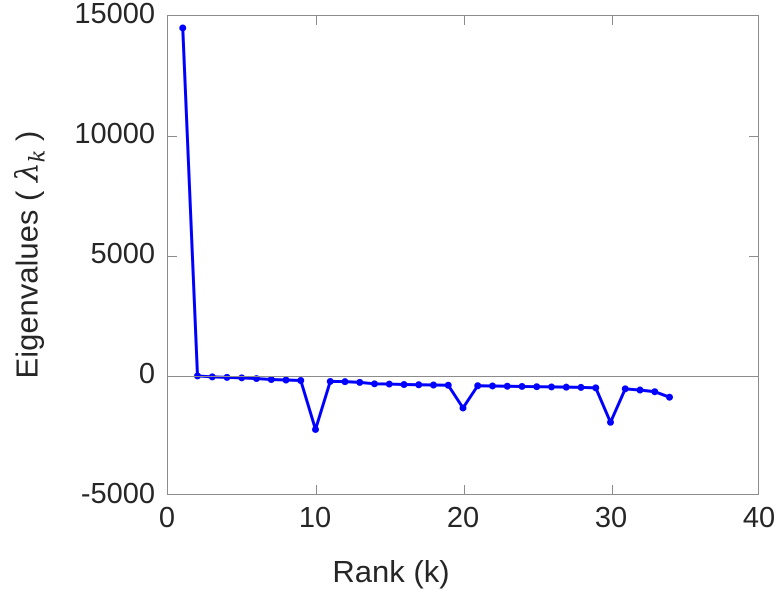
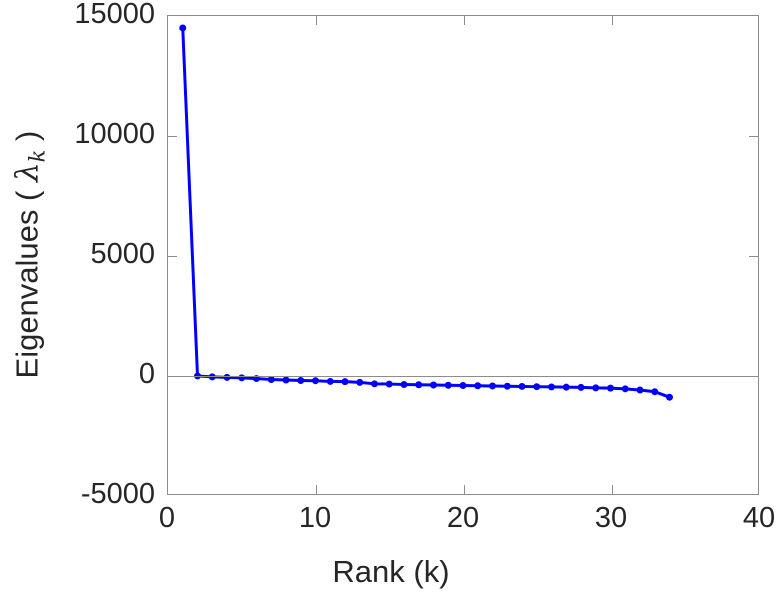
10: -2300 -> -300
20: -1400 -> -500
30: -2000 -> -600
